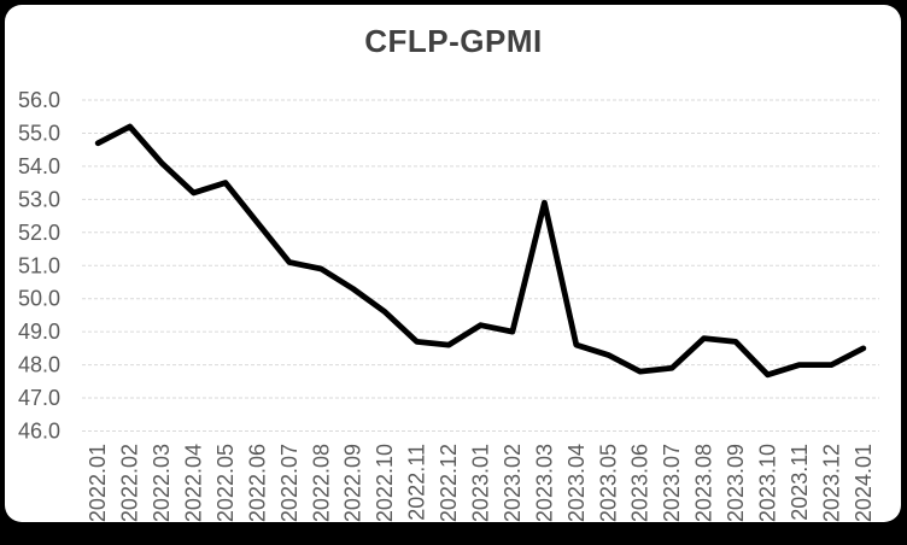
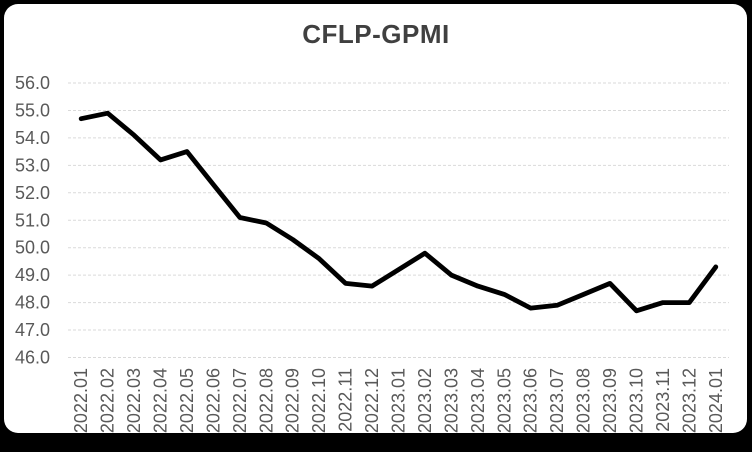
2022.02: 55.2 -> 54.9
2023.02: 49.0 -> 49.8
2023.03: 52.9 -> 49.0
2023.08: 48.8 -> 48.3
2024.01: 48.5 -> 49.3
